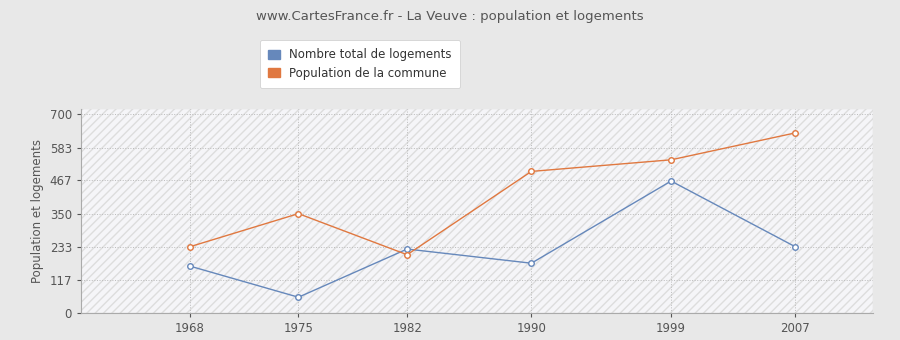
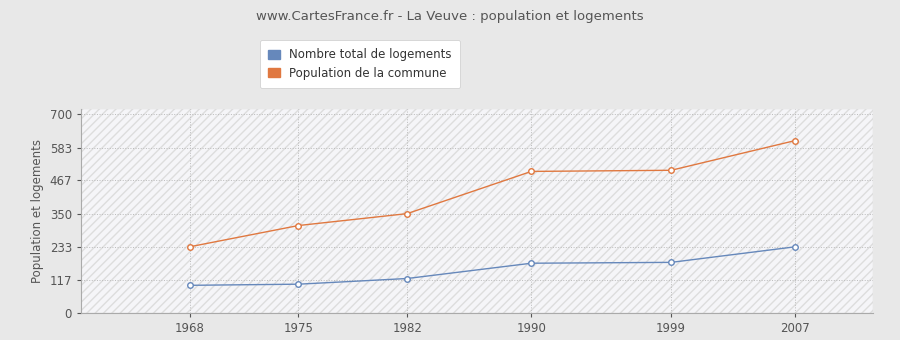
Nombre total de logements/1968: 165 -> 97
Nombre total de logements/1975: 55 -> 101
Population de la commune/1975: 350 -> 308
Nombre total de logements/1982: 225 -> 121
Population de la commune/1982: 205 -> 350
Nombre total de logements/1999: 465 -> 178
Population de la commune/1999: 540 -> 503
Population de la commune/2007: 635 -> 608
